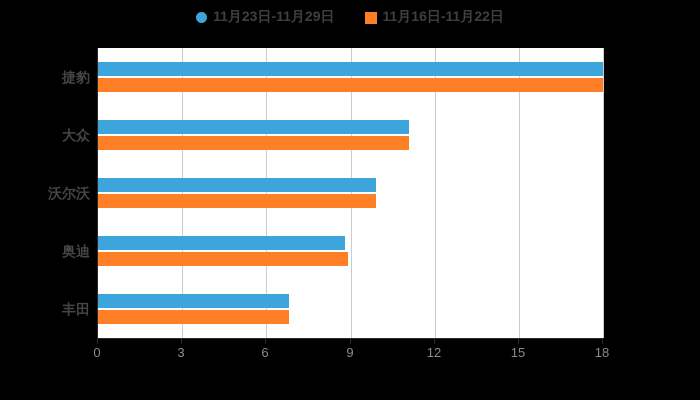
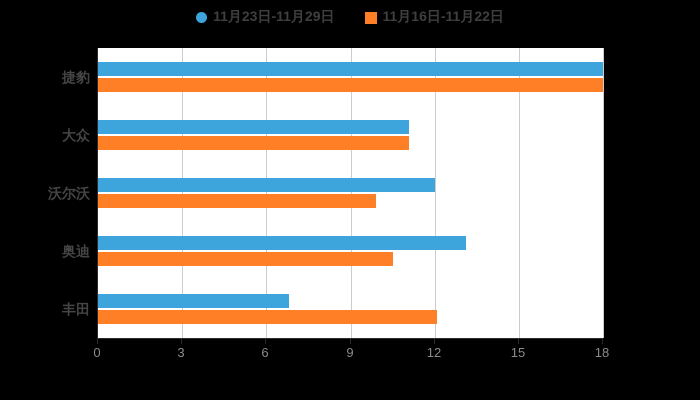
11月23日-11月29日/沃尔沃: 9.9 -> 12.0
11月23日-11月29日/奥迪: 8.8 -> 13.1
11月16日-11月22日/奥迪: 8.9 -> 10.5
11月16日-11月22日/丰田: 6.8 -> 12.1
